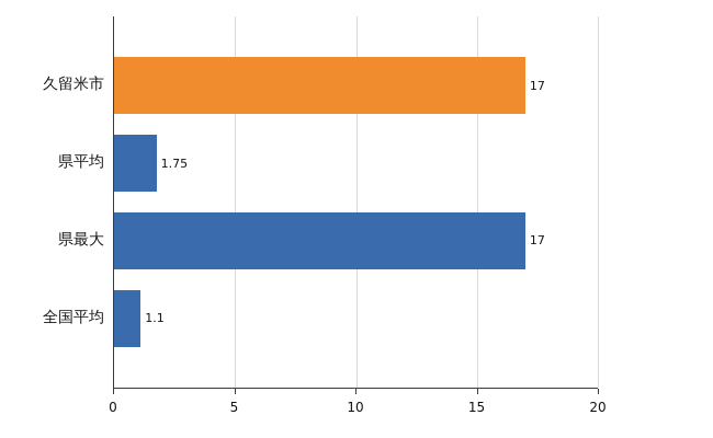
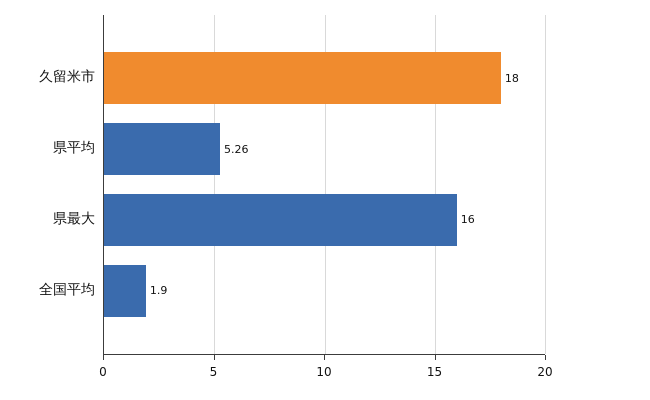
久留米市: 17 -> 18
県平均: 1.75 -> 5.26
県最大: 17 -> 16
全国平均: 1.1 -> 1.9
